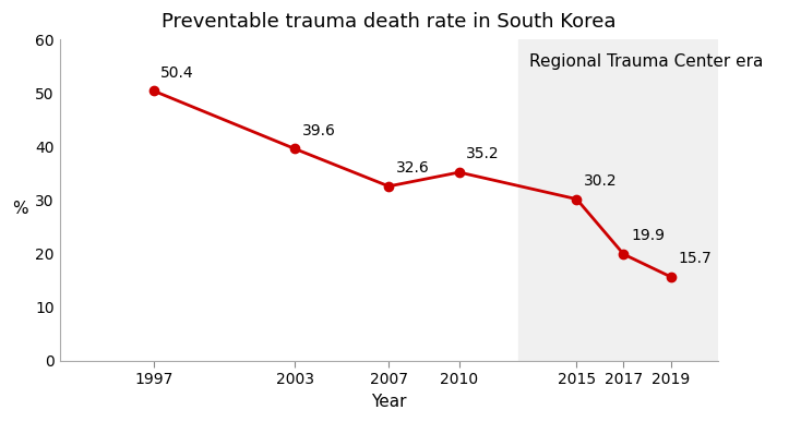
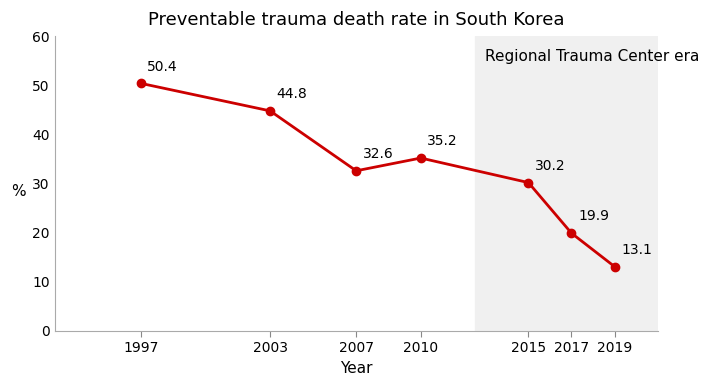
2003: 39.6 -> 44.8
2019: 15.7 -> 13.1
